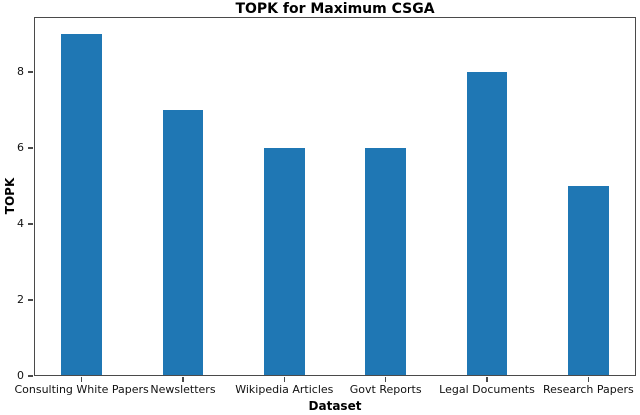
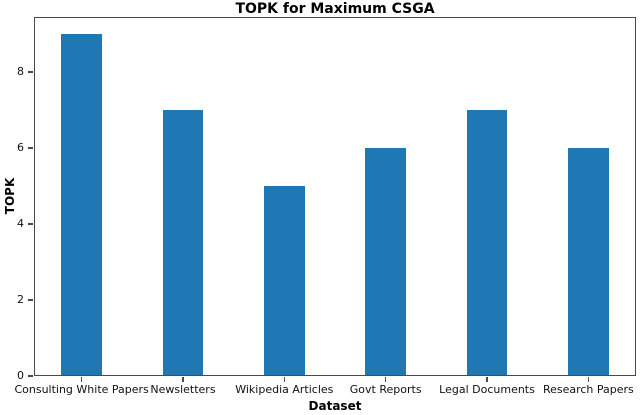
Wikipedia Articles: 6 -> 5
Legal Documents: 8 -> 7
Research Papers: 5 -> 6
